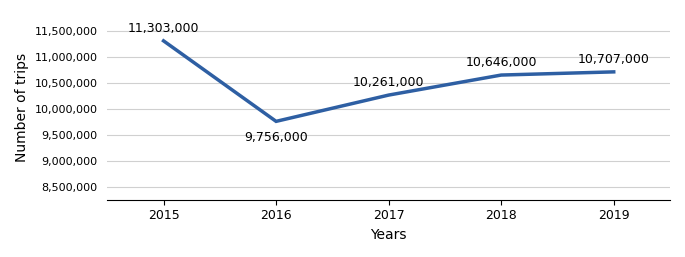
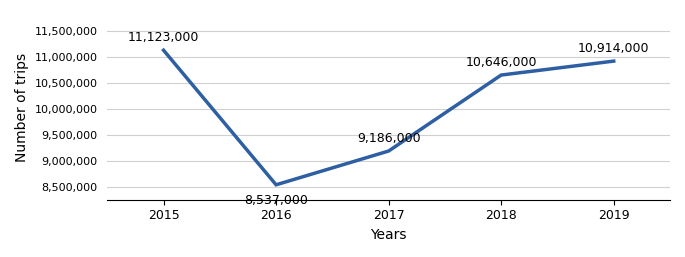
2015: 11,303,000 -> 11,123,000
2016: 9,756,000 -> 8,537,000
2017: 10,261,000 -> 9,186,000
2019: 10,707,000 -> 10,914,000
